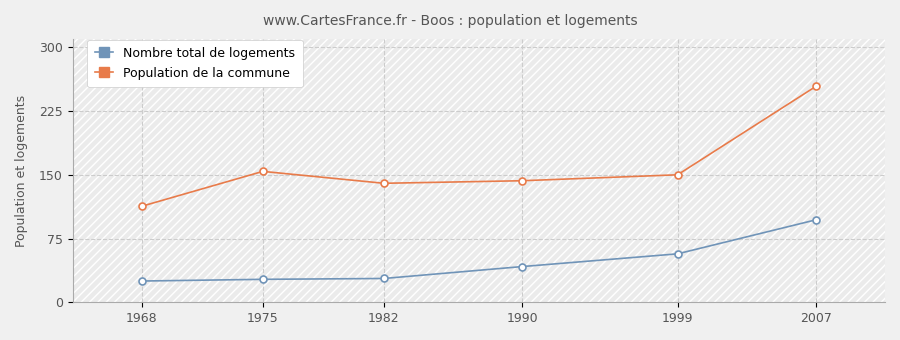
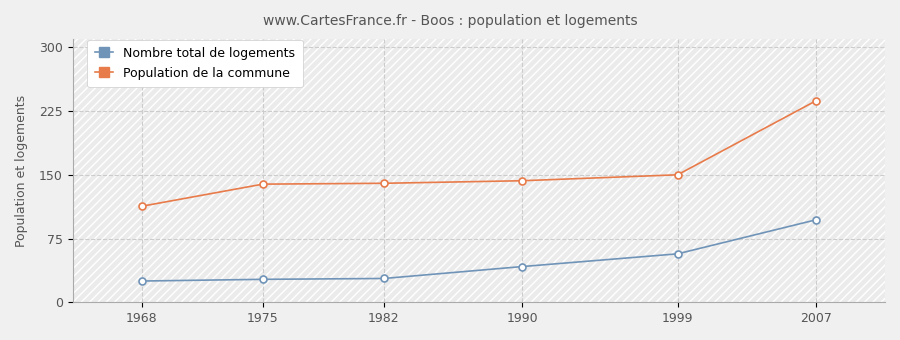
Population de la commune/1975: 154 -> 139
Population de la commune/2007: 254 -> 237
